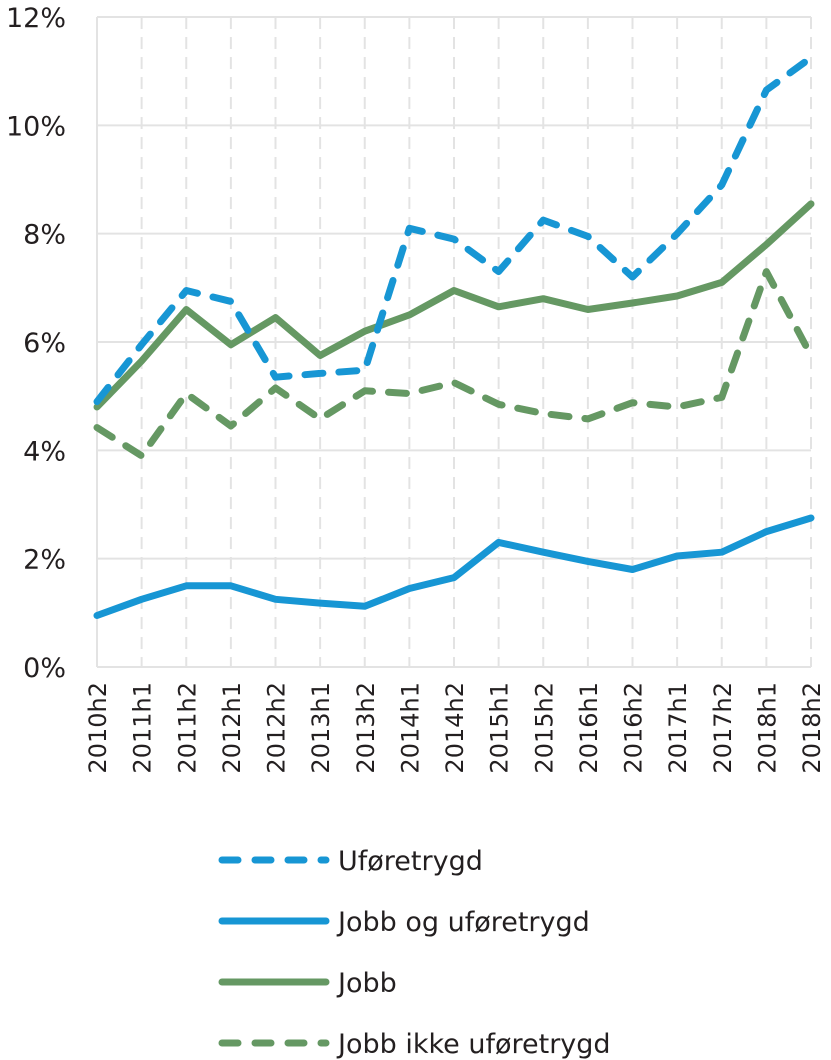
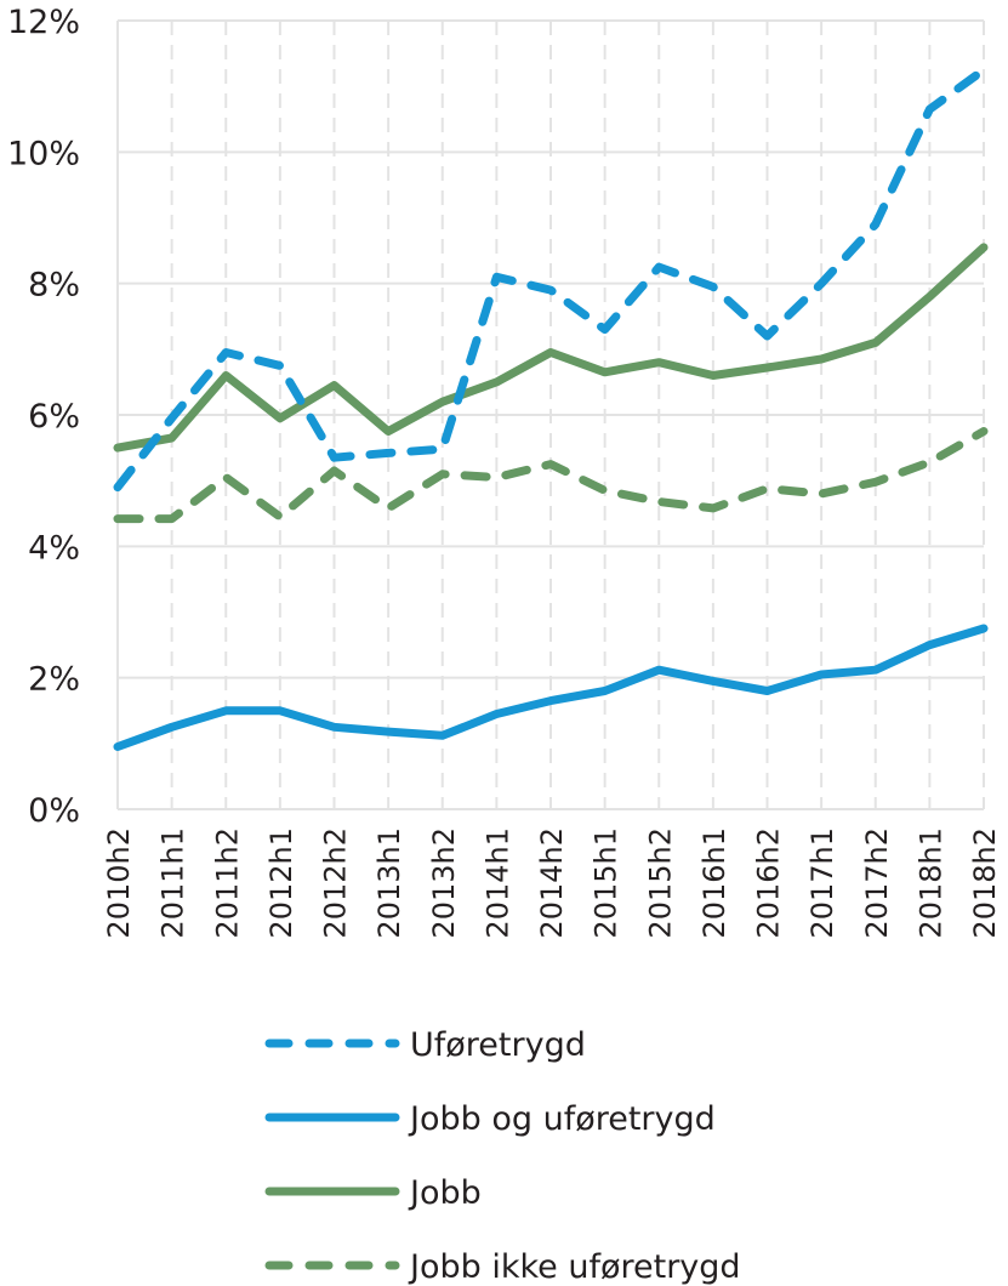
Jobb/2010h2: 4.8% -> 5.5%
Jobb ikke uføretrygd/2011h1: 3.9% -> 4.4%
Jobb og uføretrygd/2015h1: 2.3% -> 1.8%
Jobb ikke uføretrygd/2018h1: 7.3% -> 5.3%
